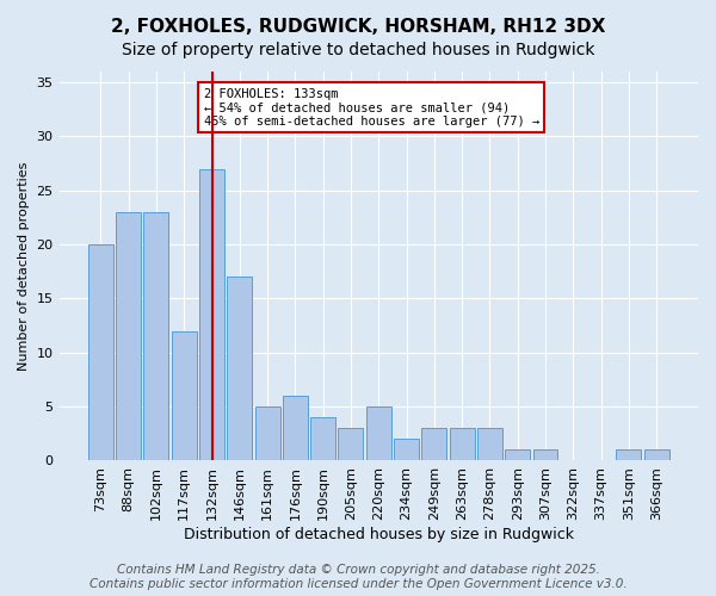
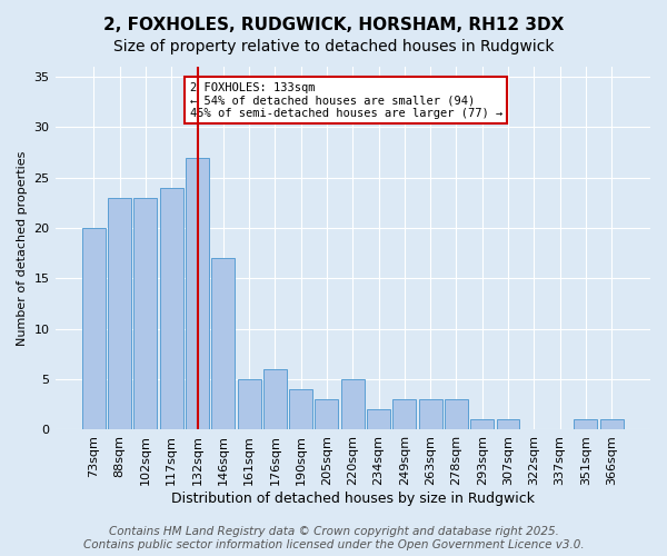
117sqm: 12 -> 24
